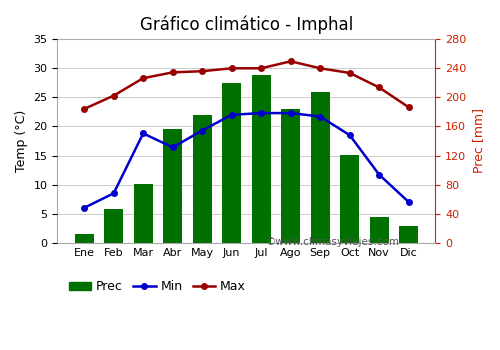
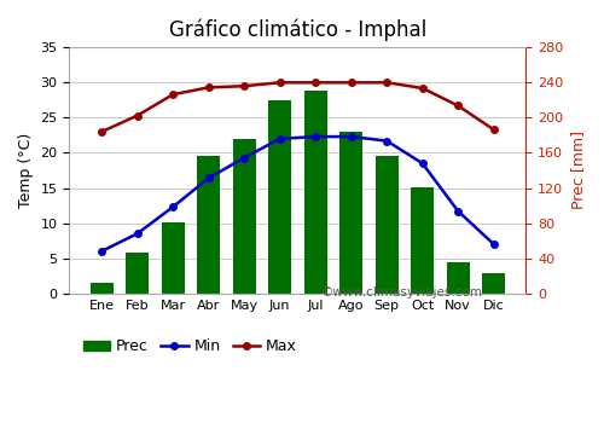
Min/Mar: 18.8 -> 12.3
Max/Ago: 31.2 -> 30.0
Prec/Sep: 208 -> 156
